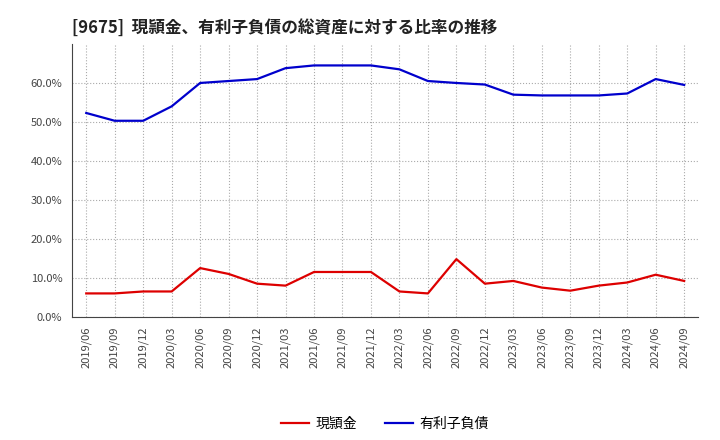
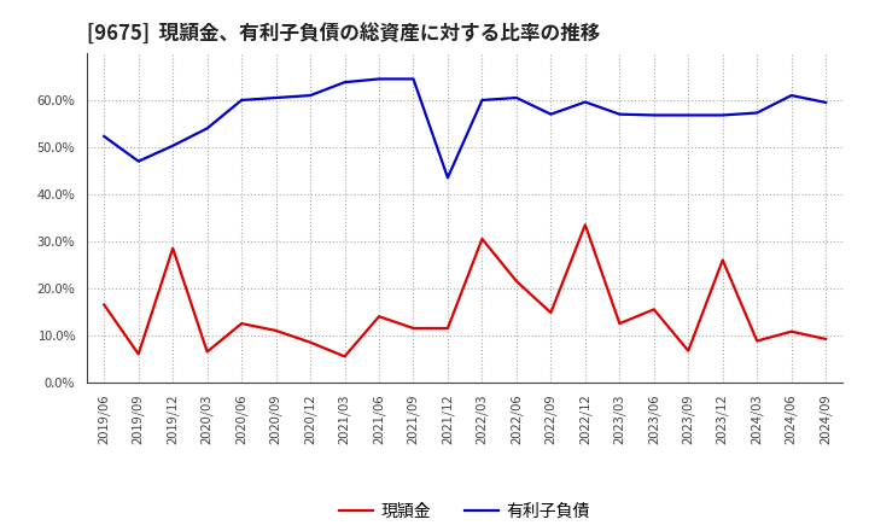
現頴金/2019/06: 6.0% -> 16.5%
有利子負債/2019/09: 50.3% -> 47.0%
現頴金/2019/12: 6.5% -> 28.5%
現頴金/2021/03: 8.0% -> 5.5%
現頴金/2021/06: 11.5% -> 14.0%
有利子負債/2021/12: 64.5% -> 43.5%
現頴金/2022/03: 6.5% -> 30.5%
有利子負債/2022/03: 63.5% -> 60.0%
現頴金/2022/06: 6.0% -> 21.5%
有利子負債/2022/09: 60.0% -> 57.0%
現頴金/2022/12: 8.5% -> 33.5%
現頴金/2023/03: 9.2% -> 12.5%
現頴金/2023/06: 7.5% -> 15.5%
現頴金/2023/12: 8.0% -> 26.0%
